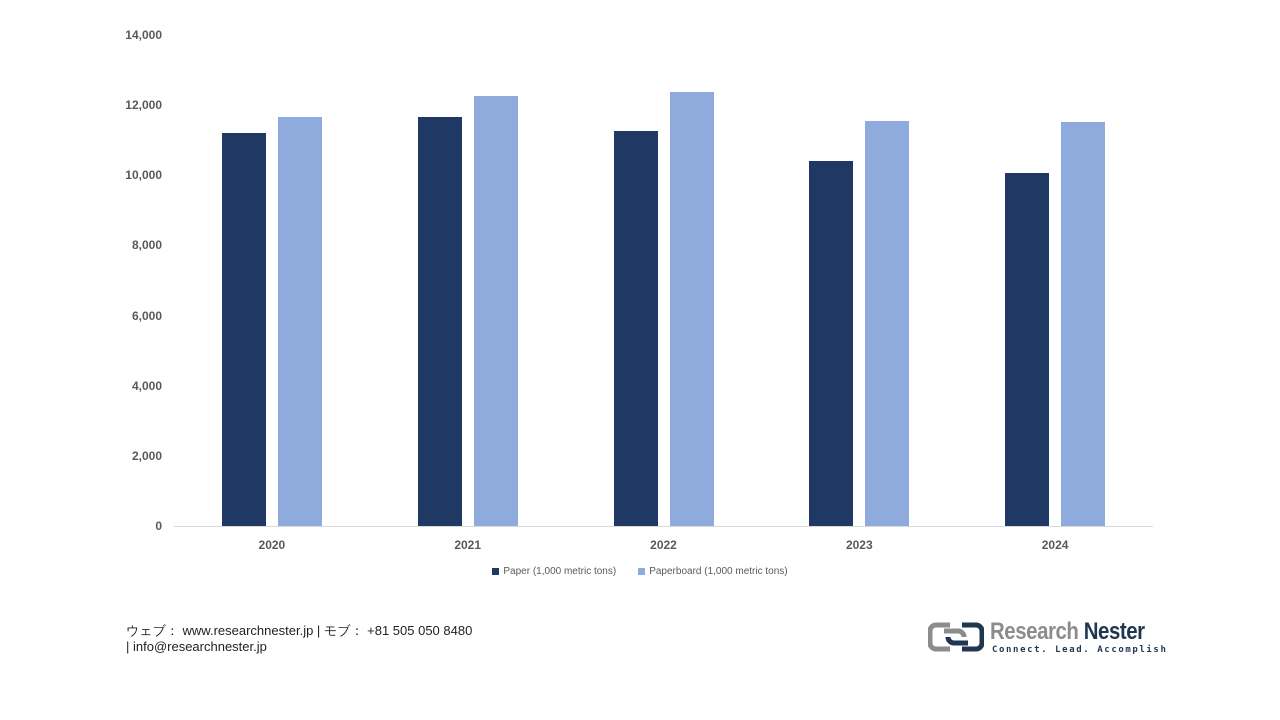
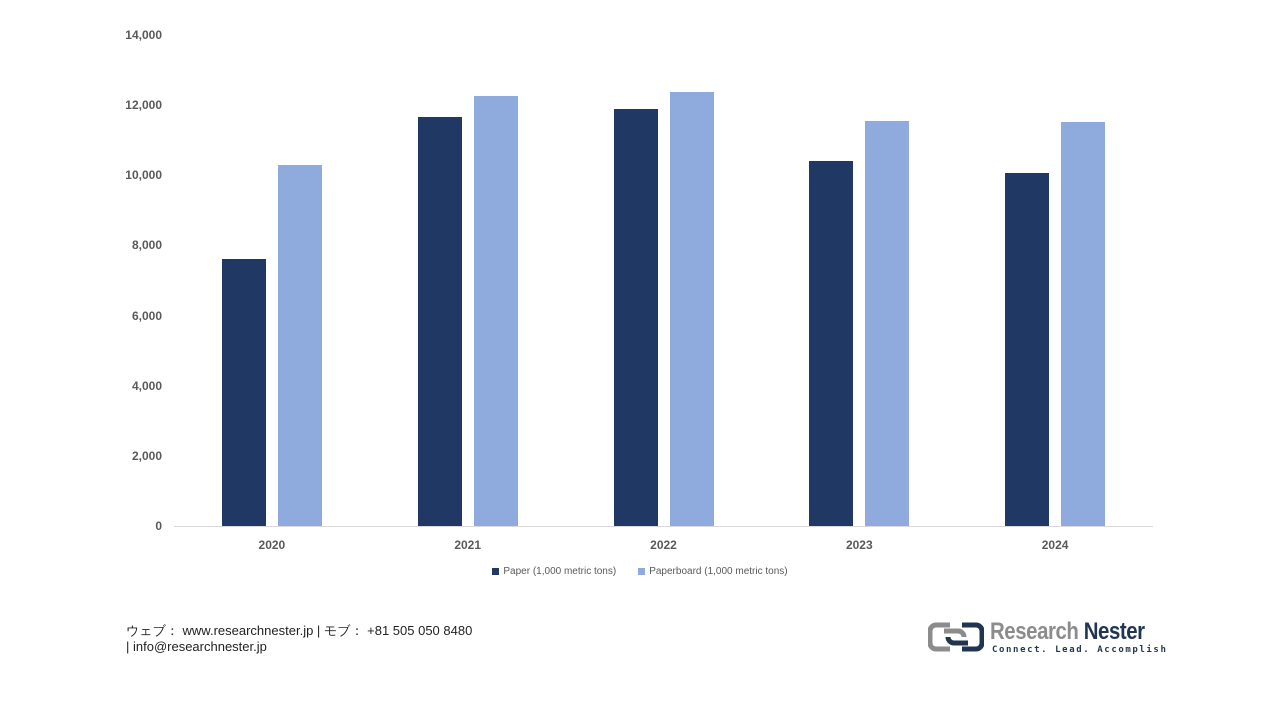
Paper (1,000 metric tons)/2020: 11200 -> 7600
Paperboard (1,000 metric tons)/2020: 11700 -> 10300
Paper (1,000 metric tons)/2022: 11300 -> 11900
